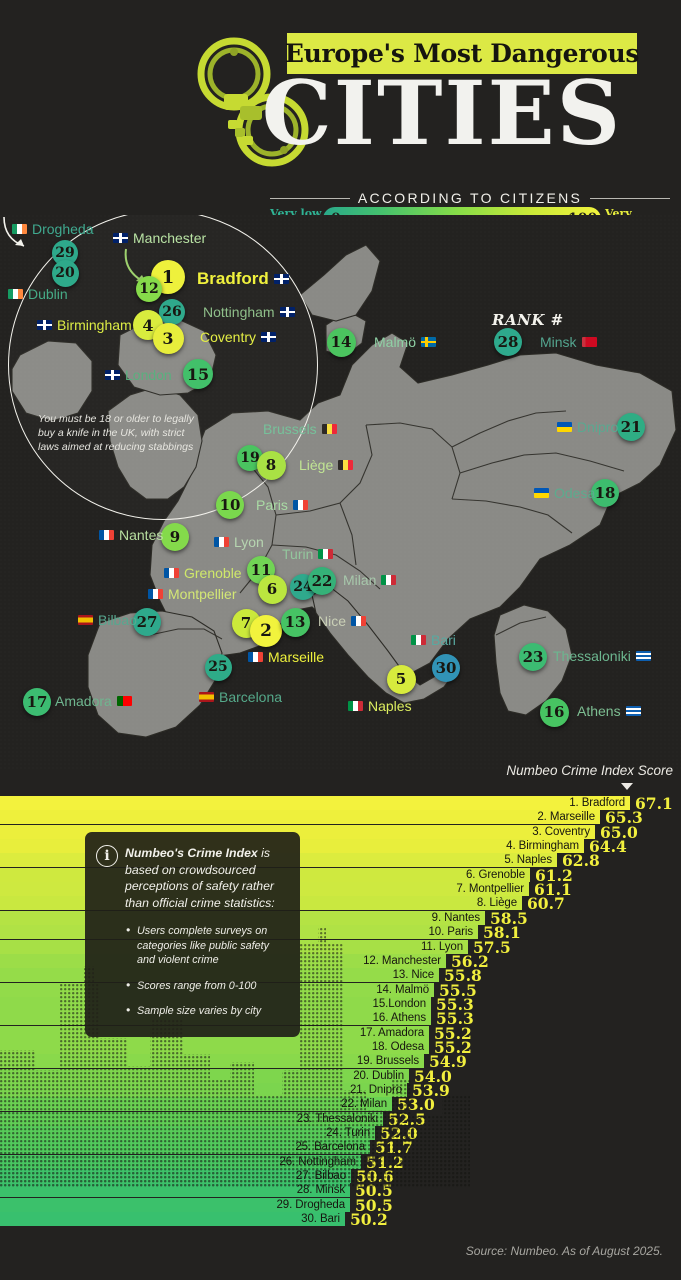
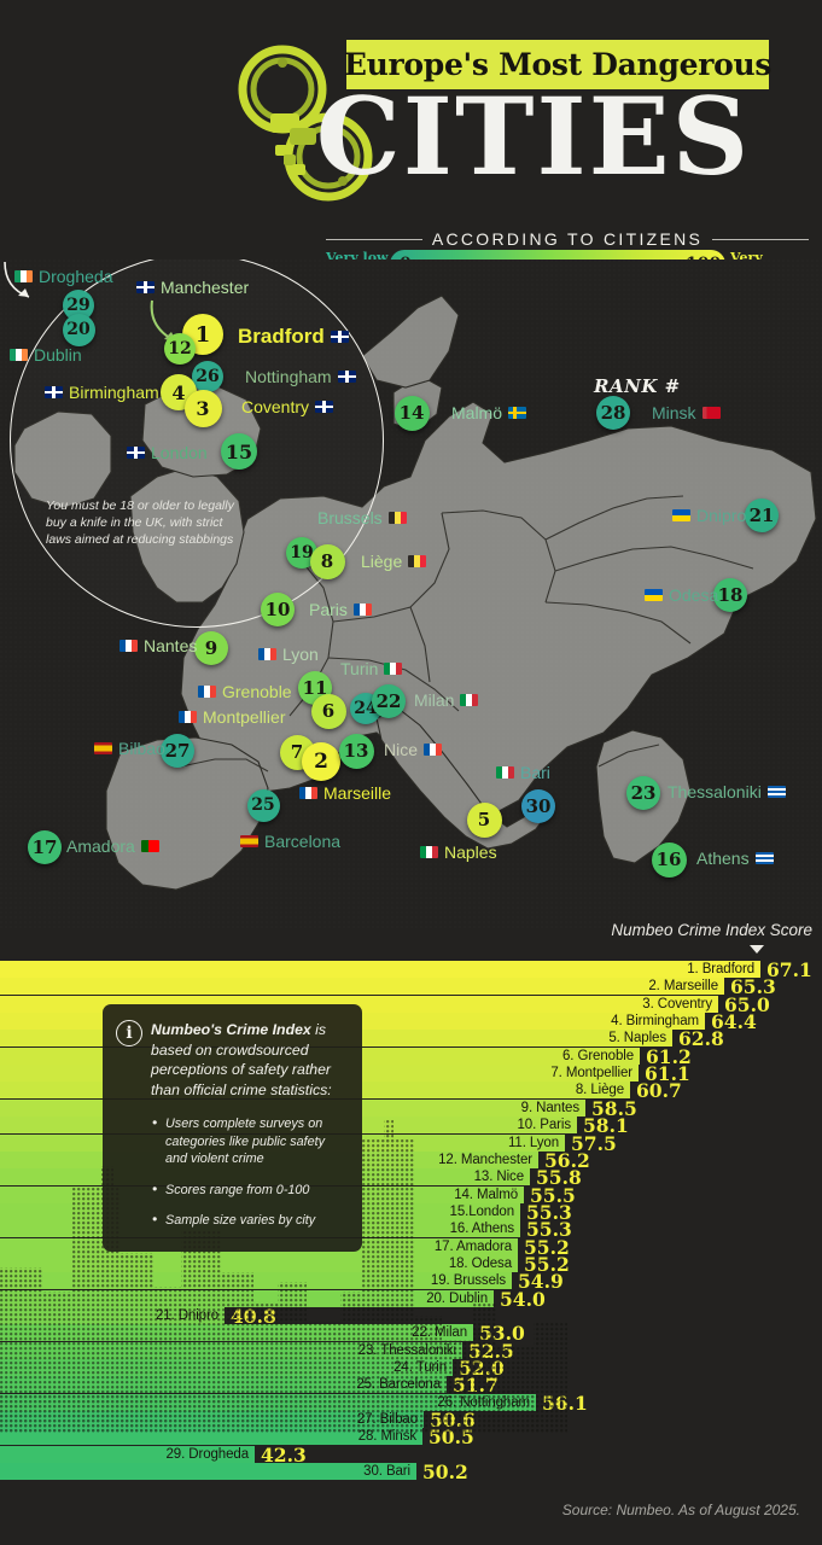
21. Dnipro: 53.9 -> 40.8
26. Nottingham: 51.2 -> 56.1
29. Drogheda: 50.5 -> 42.3
